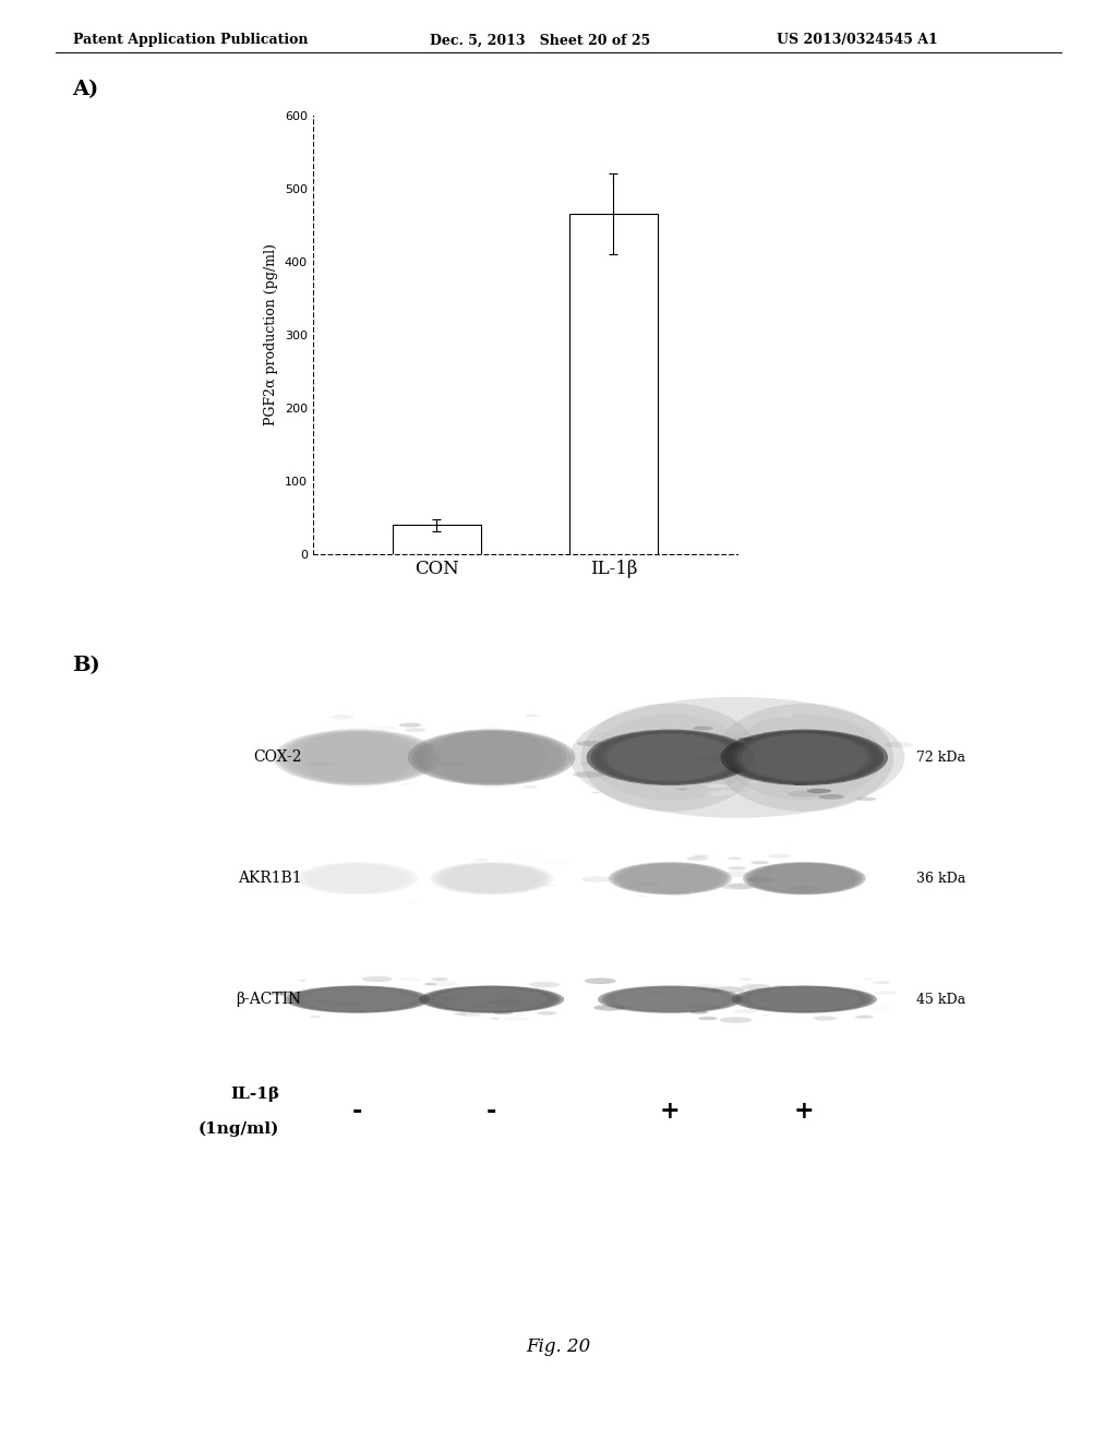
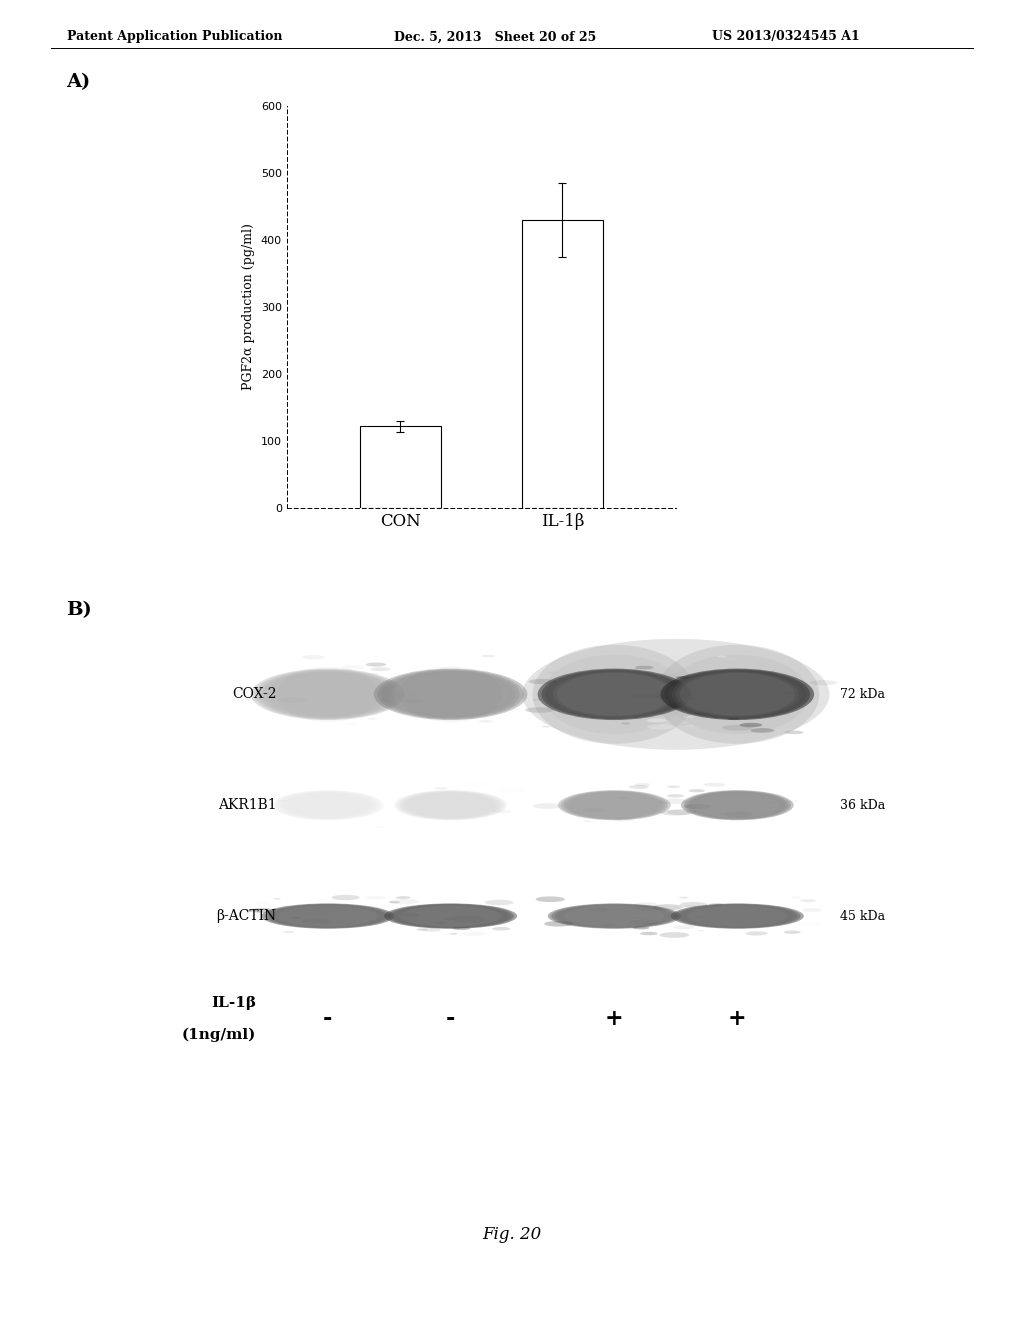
CON: 40 -> 122
IL-1β: 465 -> 430
